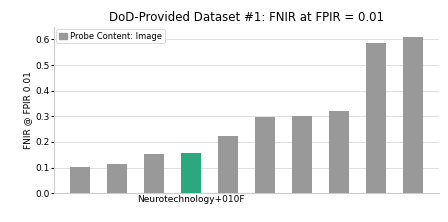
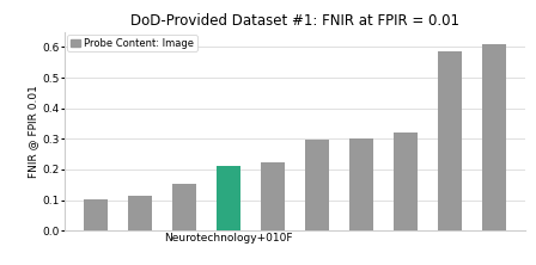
Neurotechnology+010F: 0.155 -> 0.212
